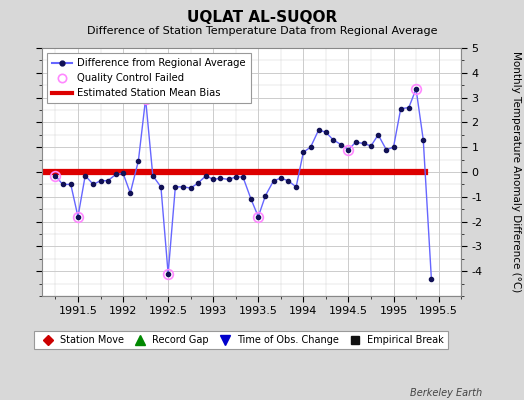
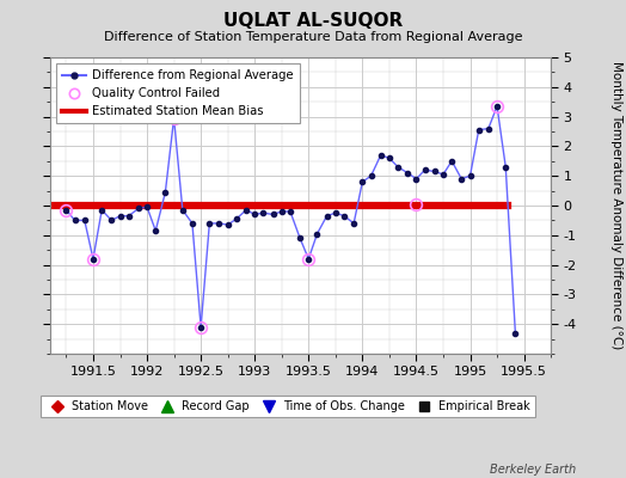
Quality Control Failed/1994.5: 0.90 -> 0.05
